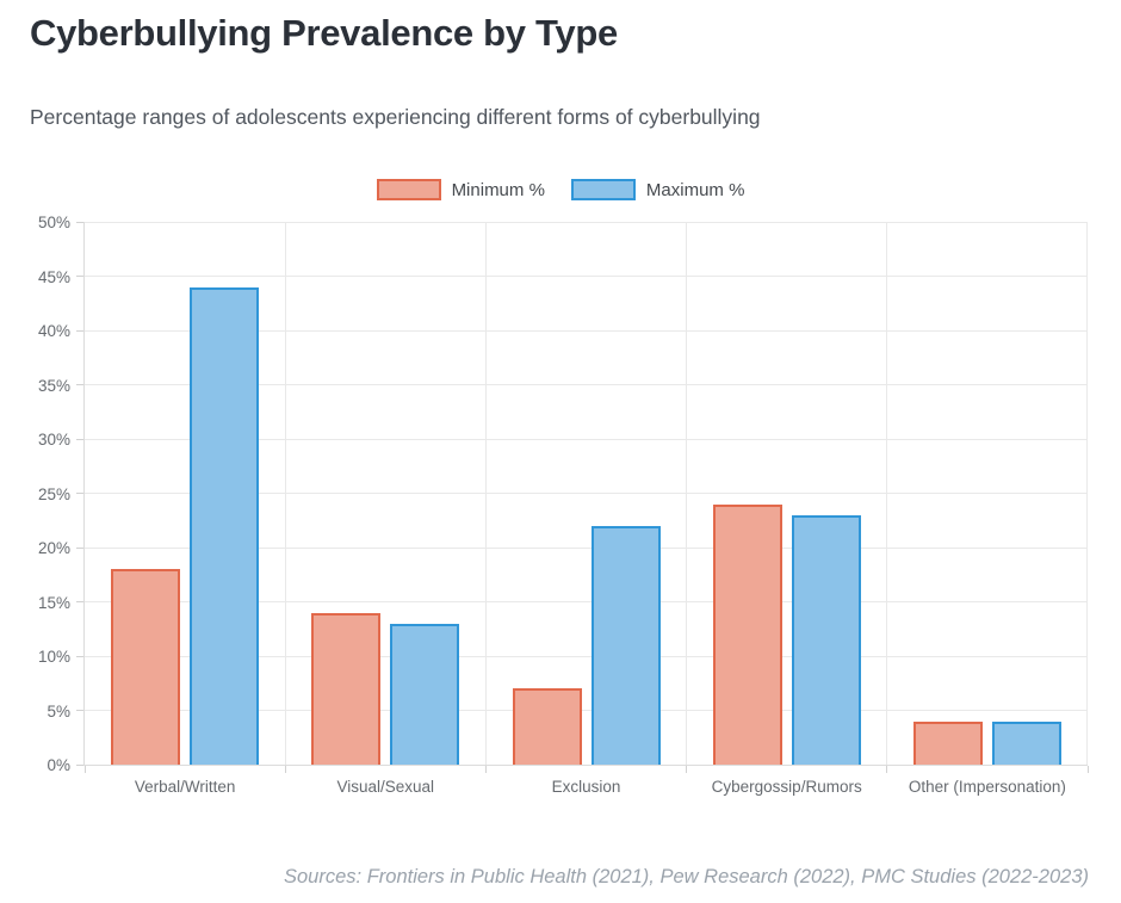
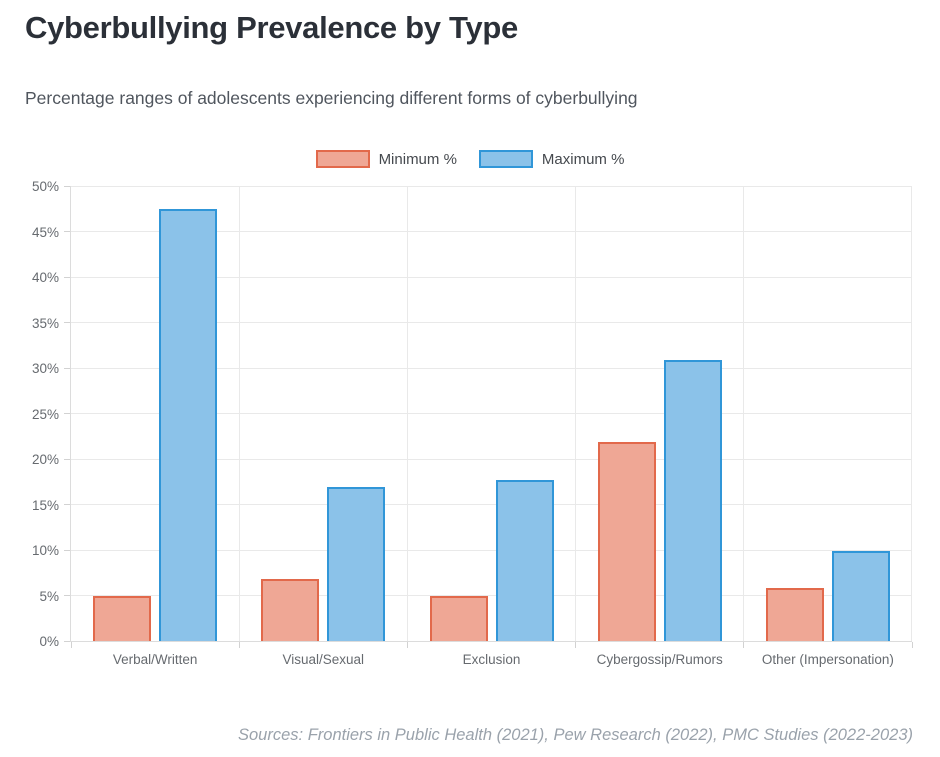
Minimum %/Verbal/Written: 18% -> 5%
Maximum %/Verbal/Written: 44% -> 48%
Minimum %/Visual/Sexual: 14% -> 7%
Maximum %/Visual/Sexual: 13% -> 17%
Minimum %/Exclusion: 7% -> 5%
Maximum %/Exclusion: 22% -> 18%
Minimum %/Cybergossip/Rumors: 24% -> 22%
Maximum %/Cybergossip/Rumors: 23% -> 31%
Minimum %/Other (Impersonation): 4% -> 6%
Maximum %/Other (Impersonation): 4% -> 10%
